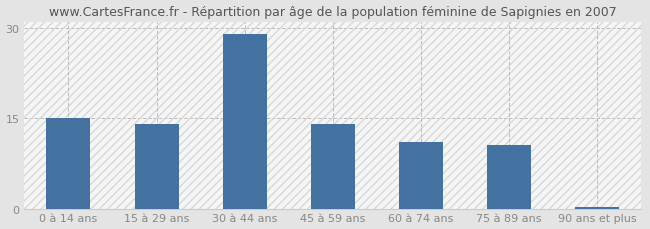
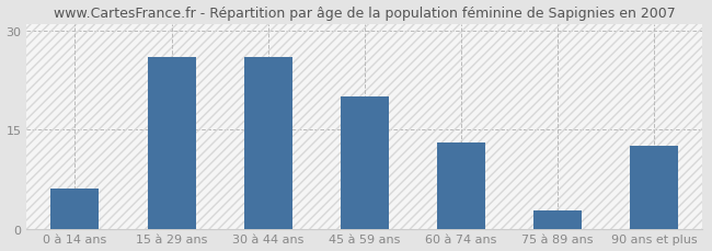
0 à 14 ans: 15.0 -> 6.0
15 à 29 ans: 14.0 -> 26.0
30 à 44 ans: 29.0 -> 26.0
45 à 59 ans: 14.0 -> 20.0
60 à 74 ans: 11.0 -> 13.0
75 à 89 ans: 10.5 -> 2.8
90 ans et plus: 0.3 -> 12.6
